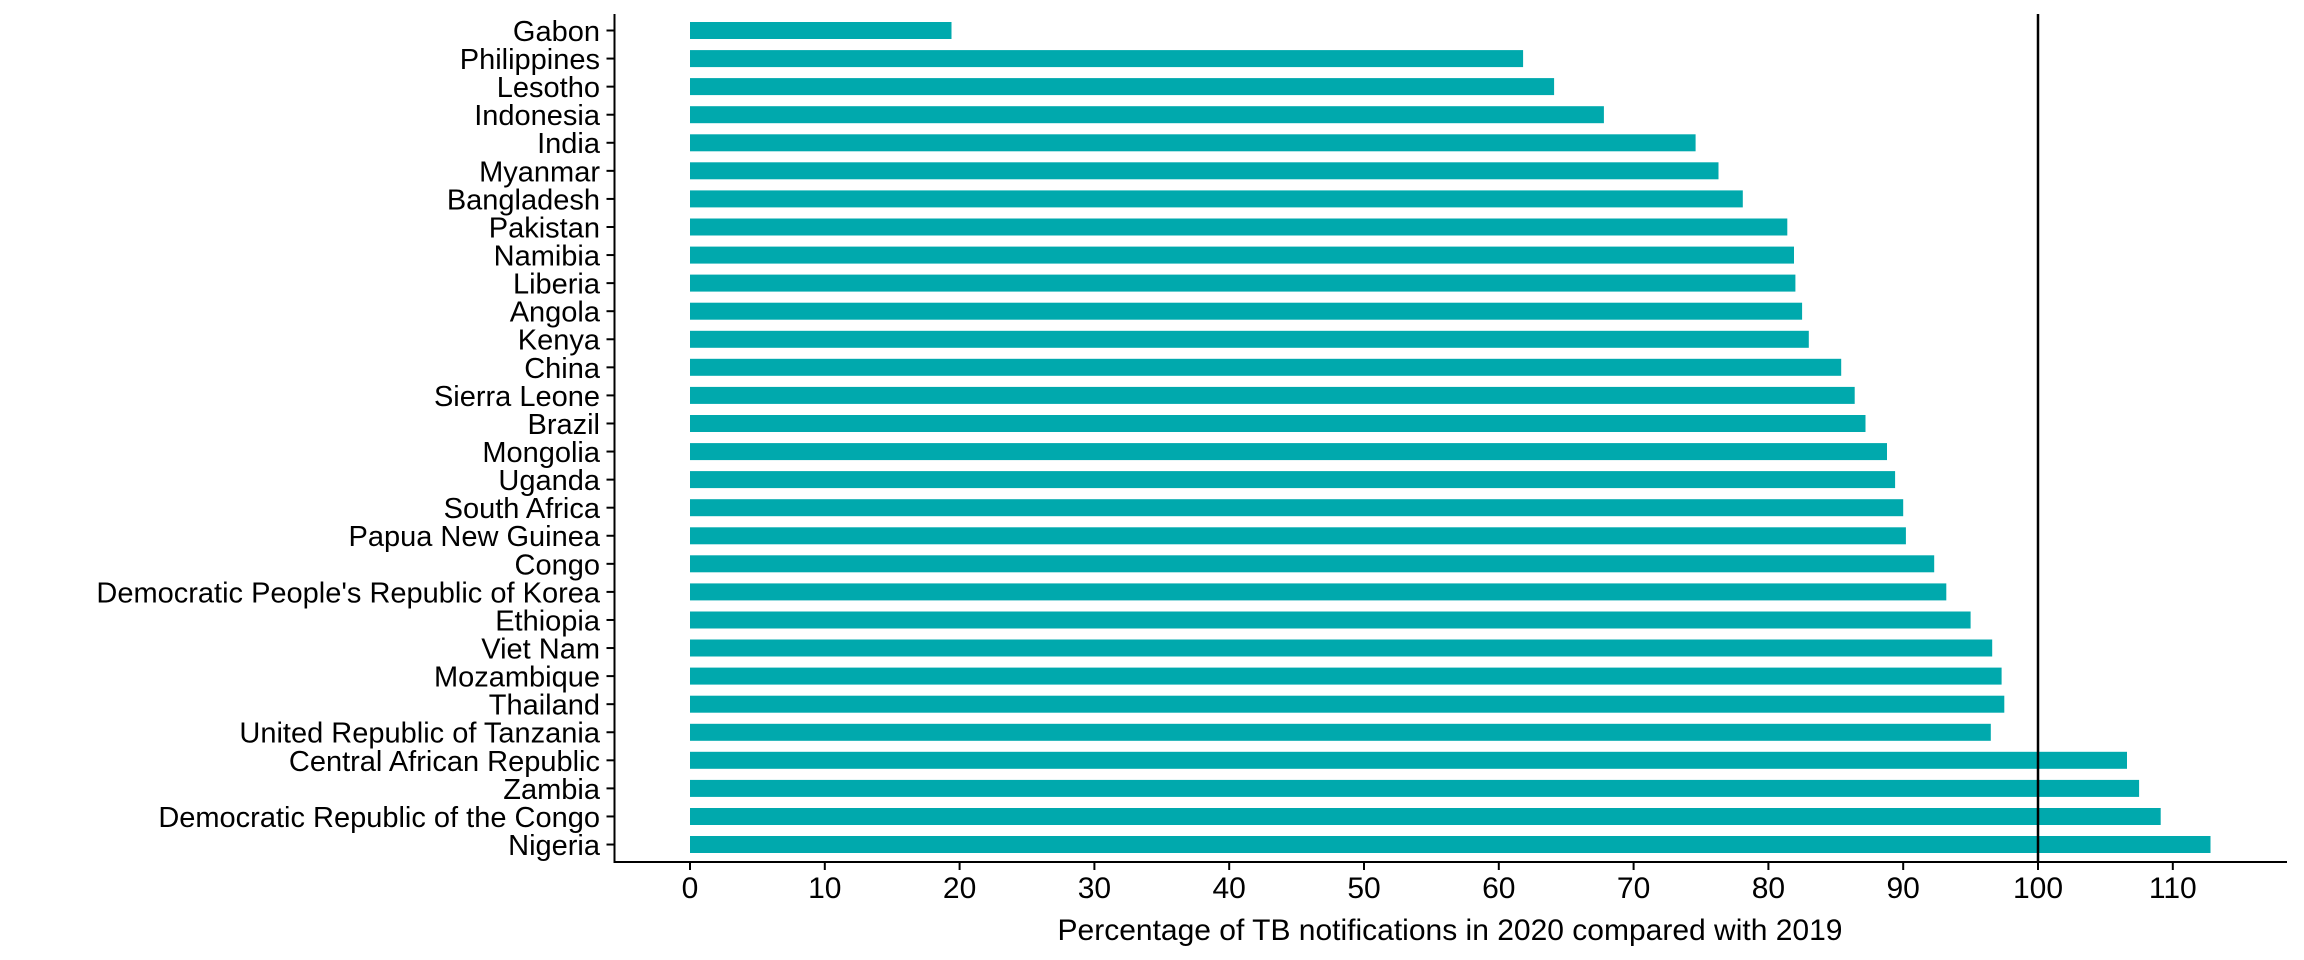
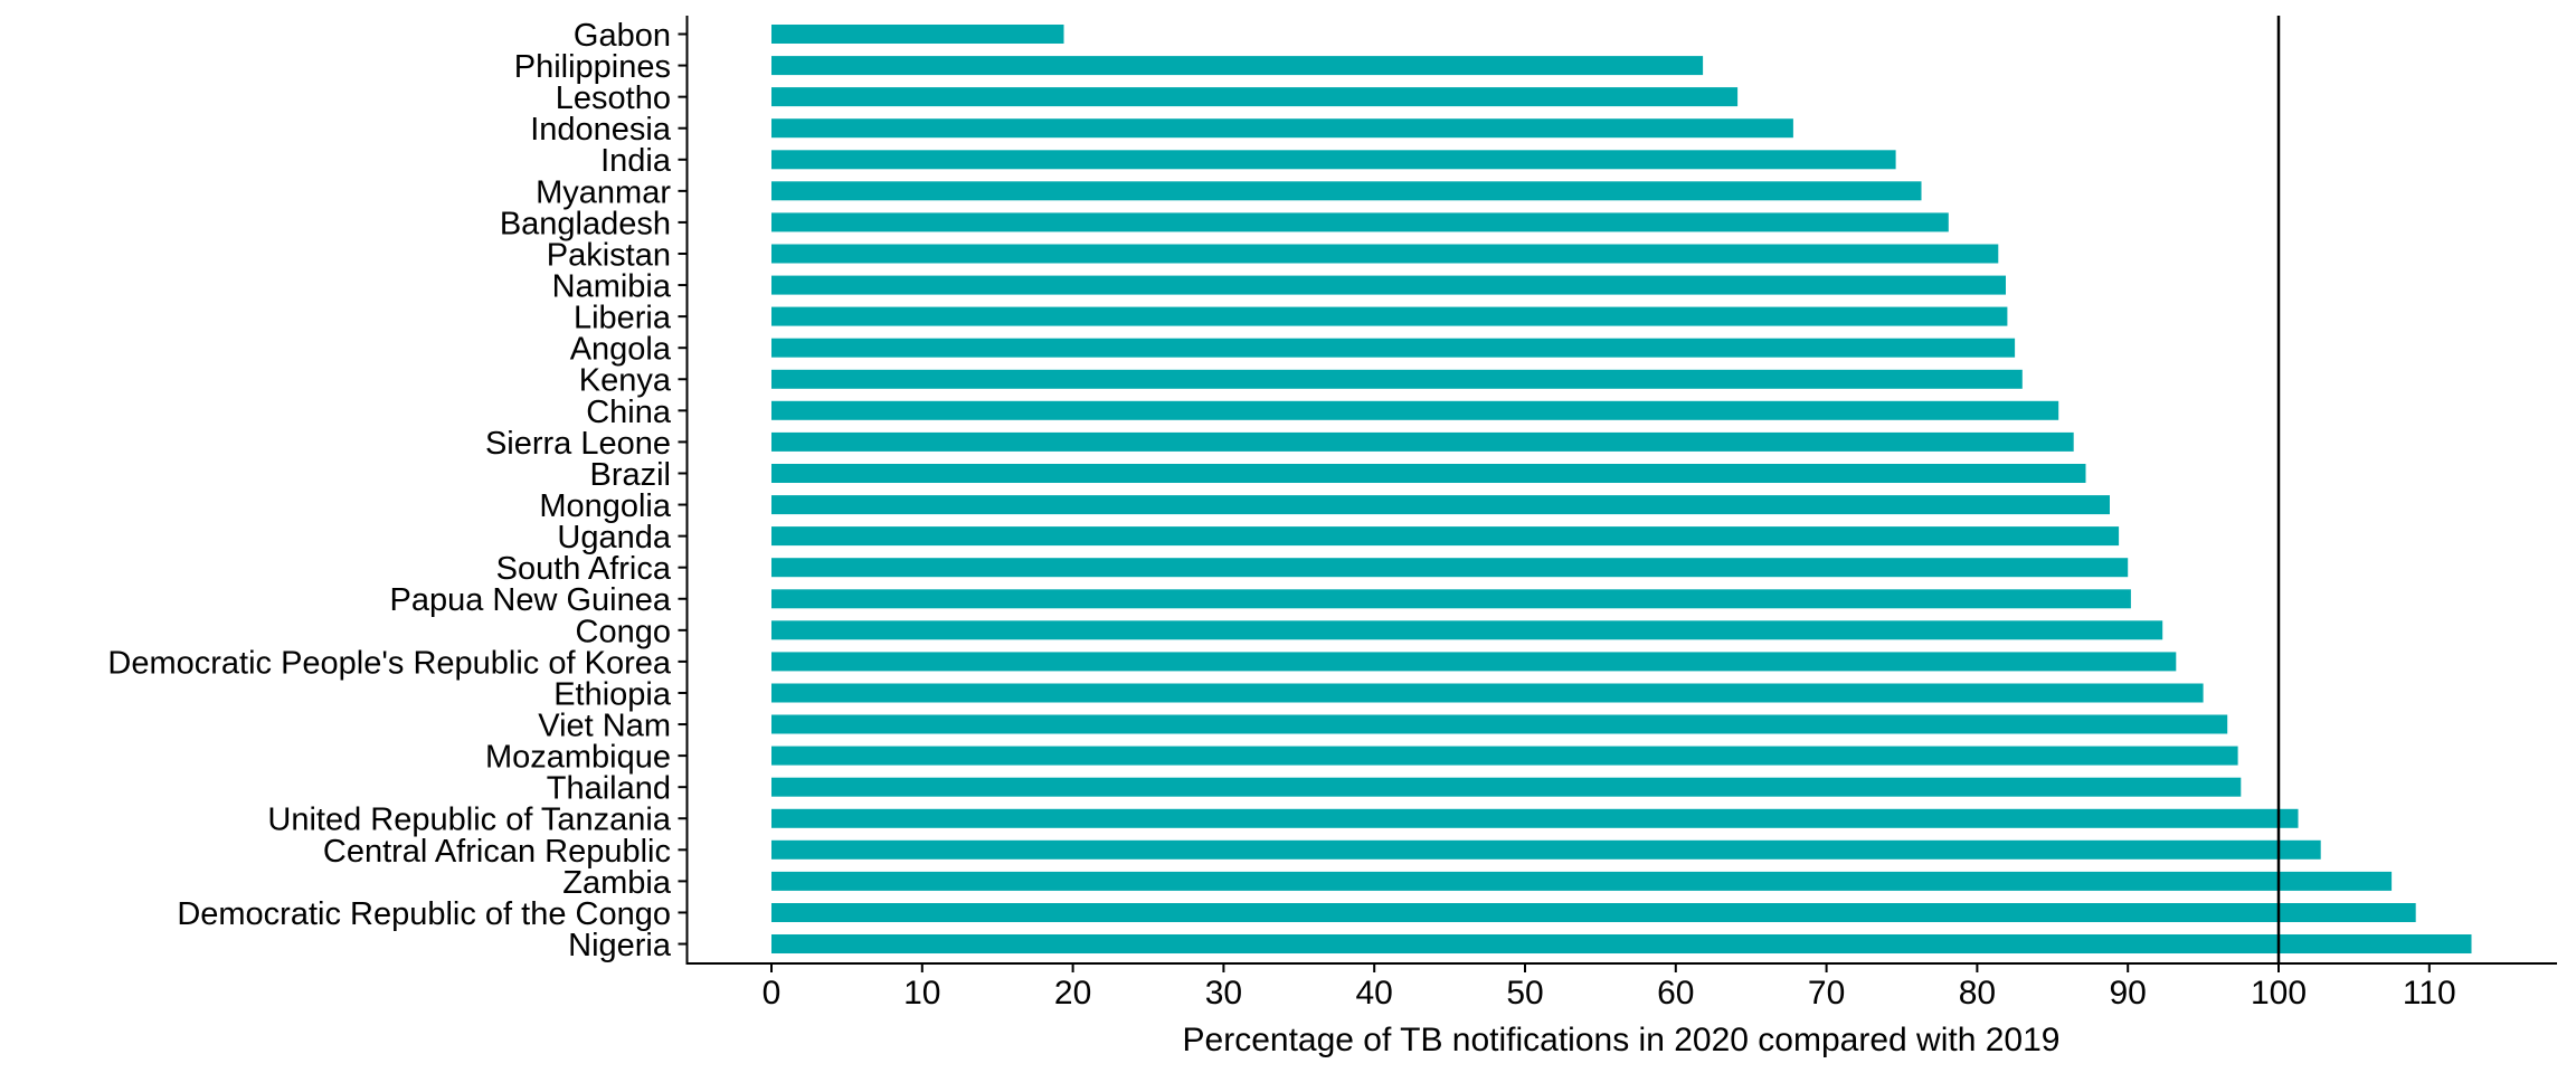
United Republic of Tanzania: 96.5 -> 101.3
Central African Republic: 106.6 -> 102.8
